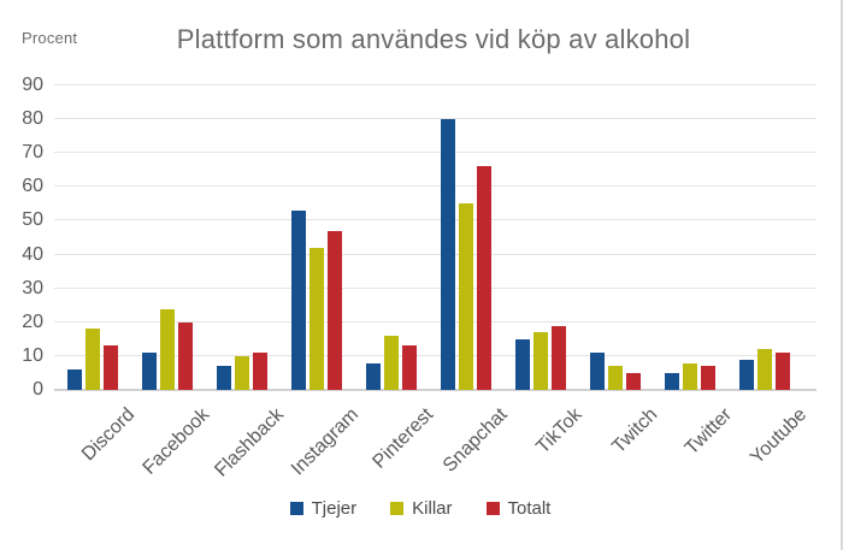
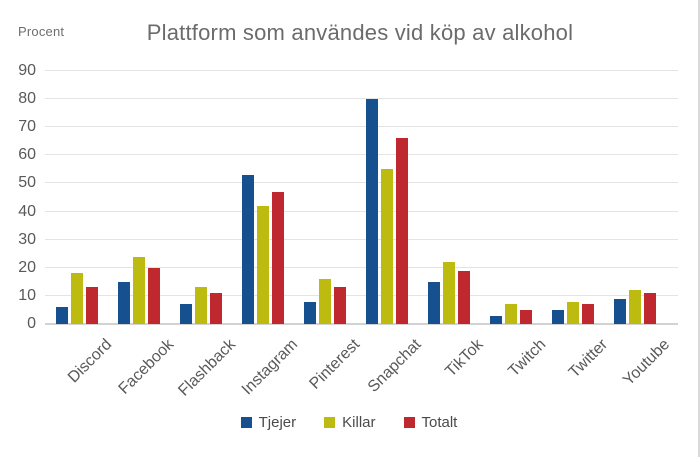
Tjejer/Facebook: 11 -> 15
Killar/Flashback: 10 -> 13
Killar/TikTok: 17 -> 22
Tjejer/Twitch: 11 -> 3
